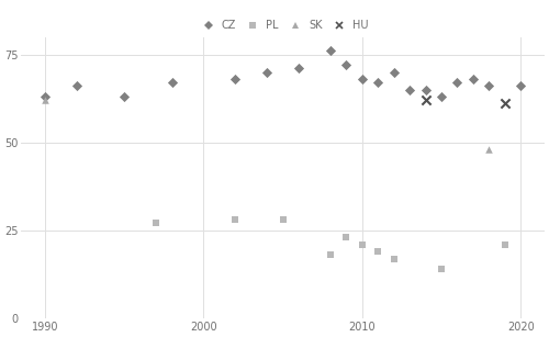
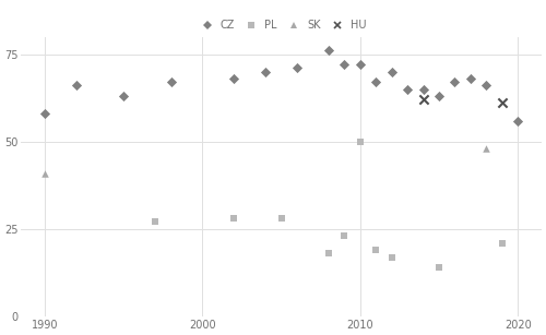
CZ/1990: 63 -> 58
SK/1990: 62 -> 41
CZ/2010: 68 -> 72
PL/2010: 21 -> 50
CZ/2020: 66 -> 56
